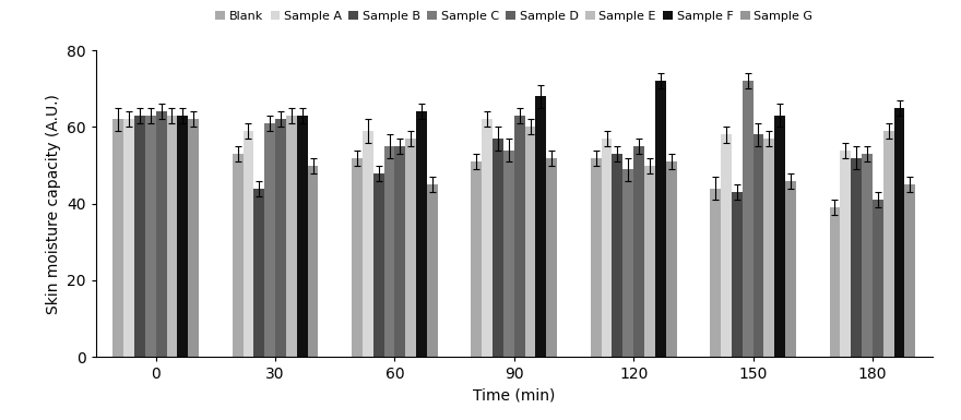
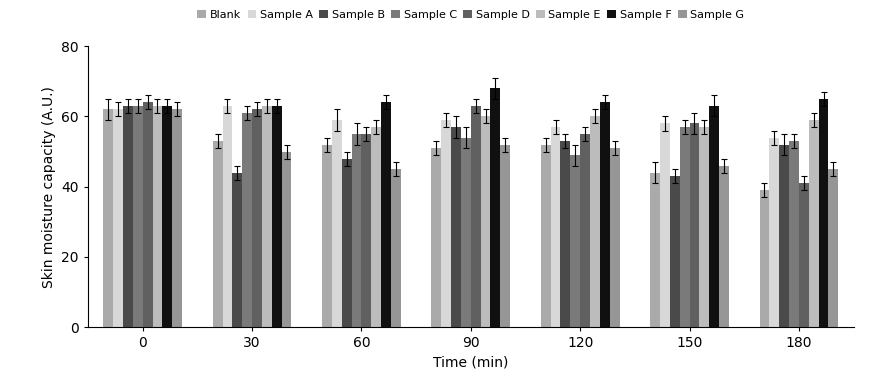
Sample A/30: 59 -> 63
Sample A/90: 62 -> 59
Sample E/120: 50 -> 60
Sample F/120: 72 -> 64
Sample C/150: 72 -> 57
